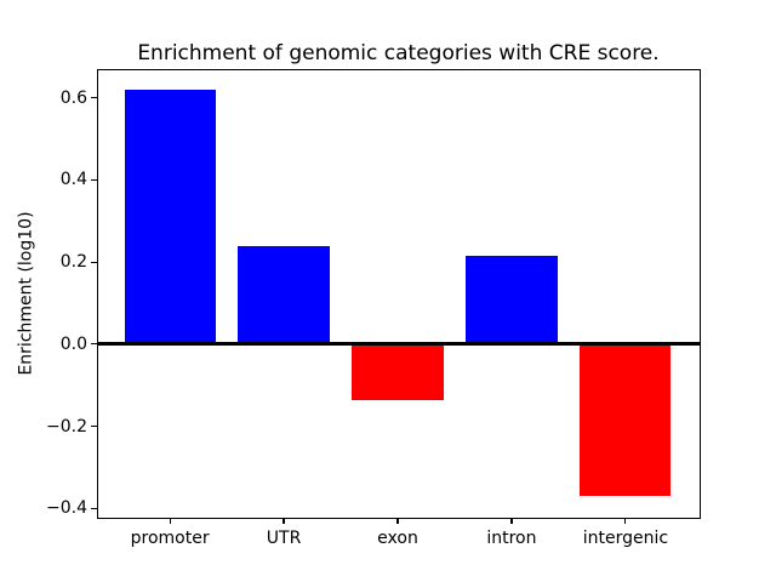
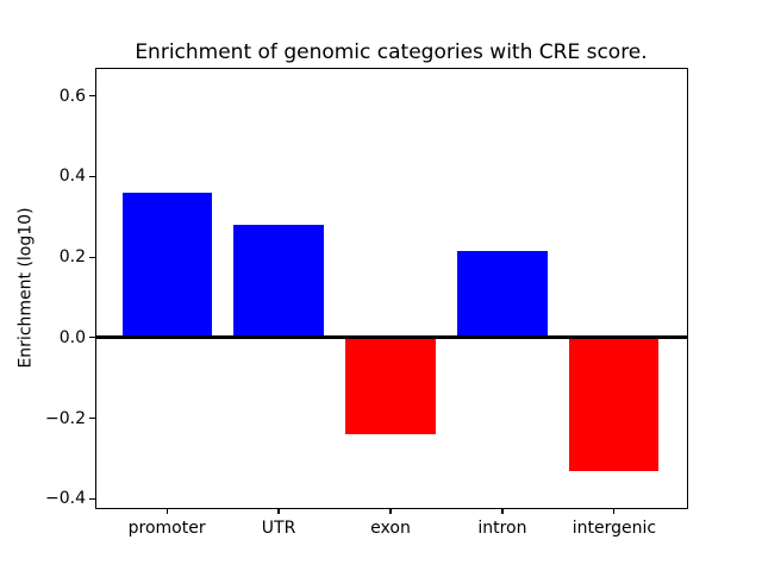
promoter: 0.62 -> 0.36
UTR: 0.24 -> 0.28
exon: -0.14 -> -0.24
intergenic: -0.37 -> -0.33
